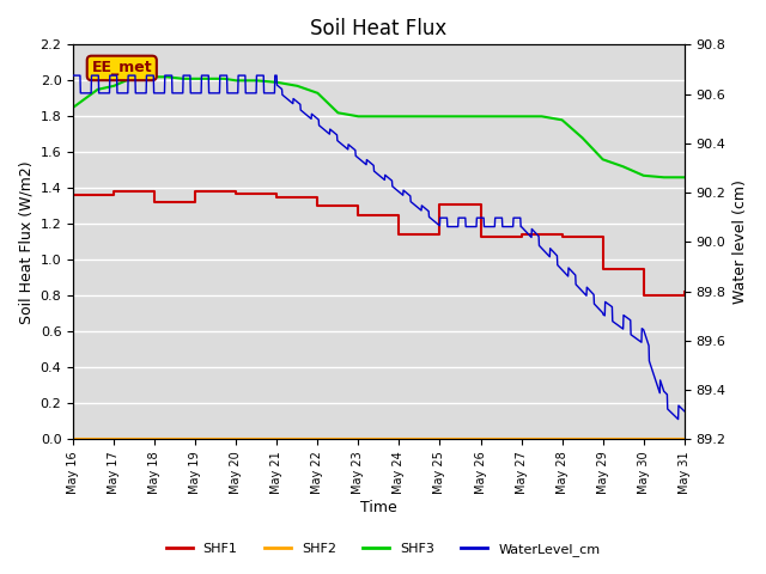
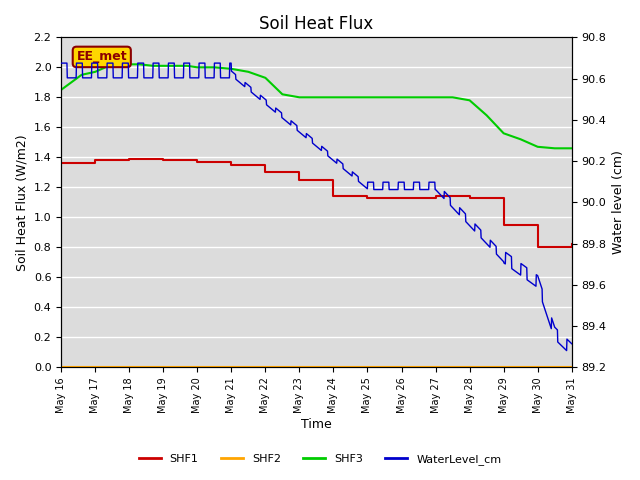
SHF1/May 18: 1.32 -> 1.39
SHF1/May 25: 1.31 -> 1.13
